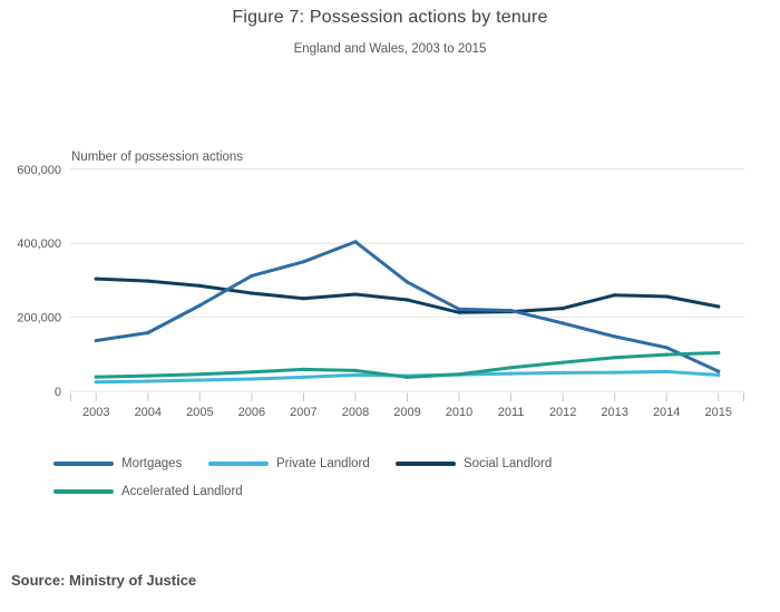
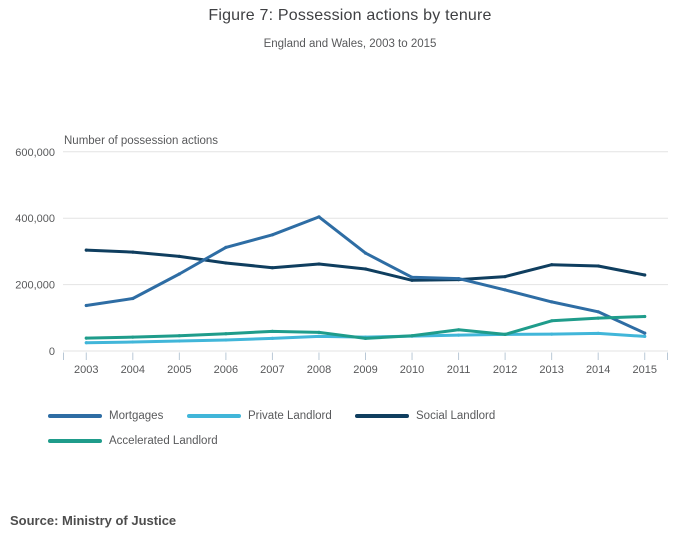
Accelerated Landlord/2012: 80000 -> 50000
